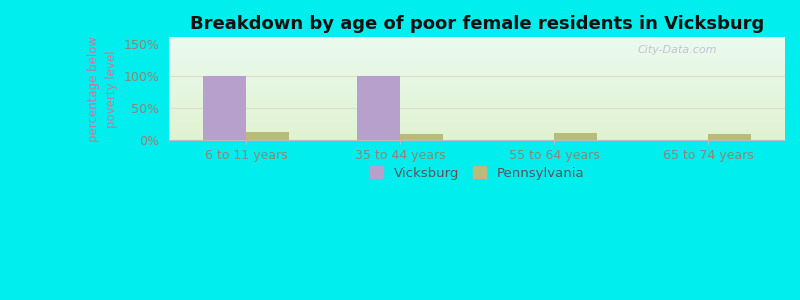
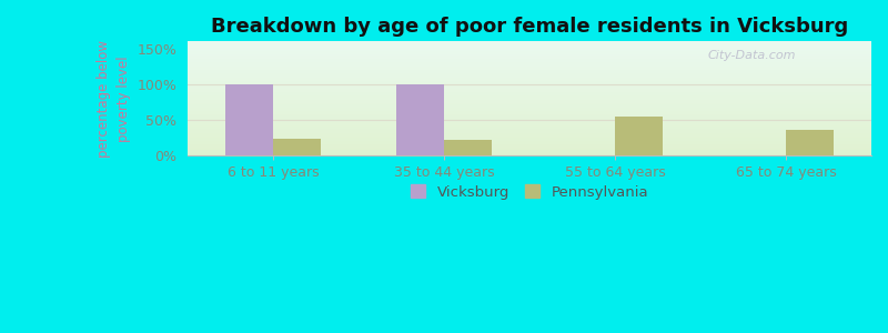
Pennsylvania/6 to 11 years: 13% -> 24%
Pennsylvania/35 to 44 years: 10% -> 22%
Pennsylvania/55 to 64 years: 11% -> 54%
Pennsylvania/65 to 74 years: 10% -> 36%
